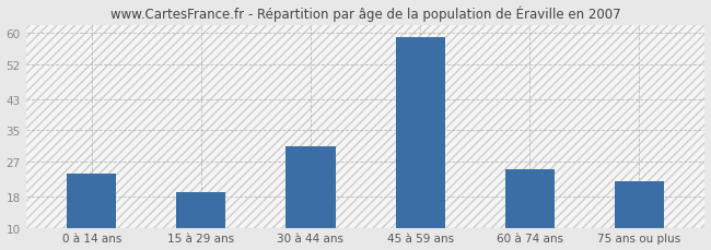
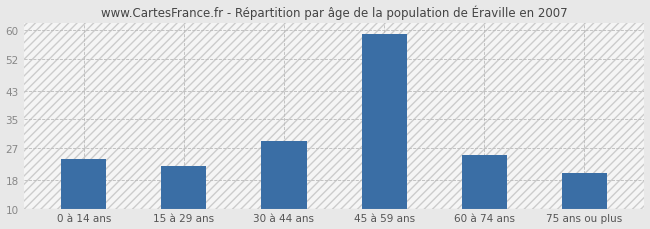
15 à 29 ans: 19 -> 22
30 à 44 ans: 31 -> 29
75 ans ou plus: 22 -> 20
